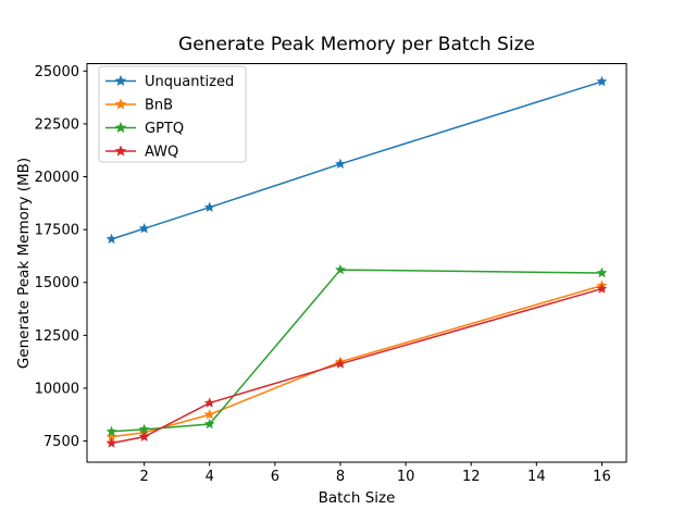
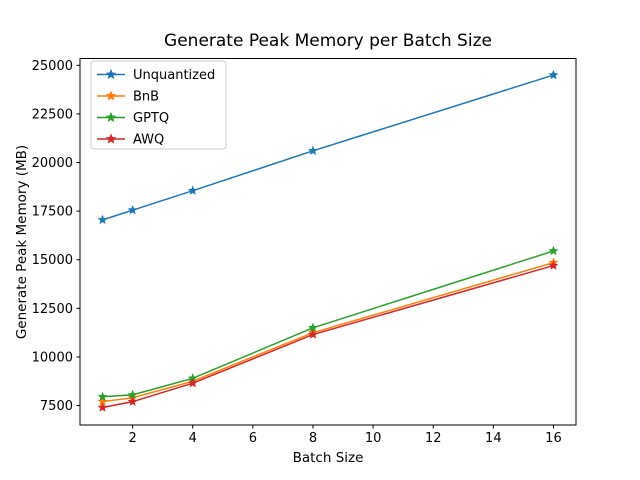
GPTQ/4: 8300 -> 8900
AWQ/4: 9300 -> 8600
GPTQ/8: 15600 -> 11500
